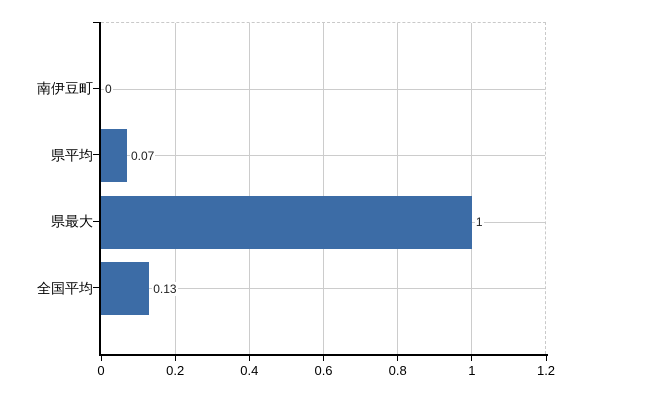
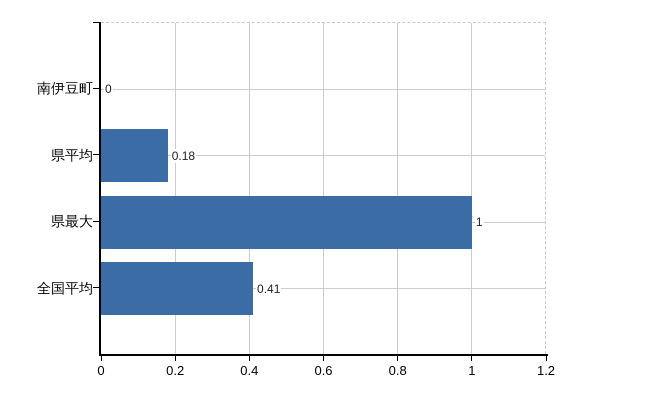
県平均: 0.07 -> 0.18
全国平均: 0.13 -> 0.41
